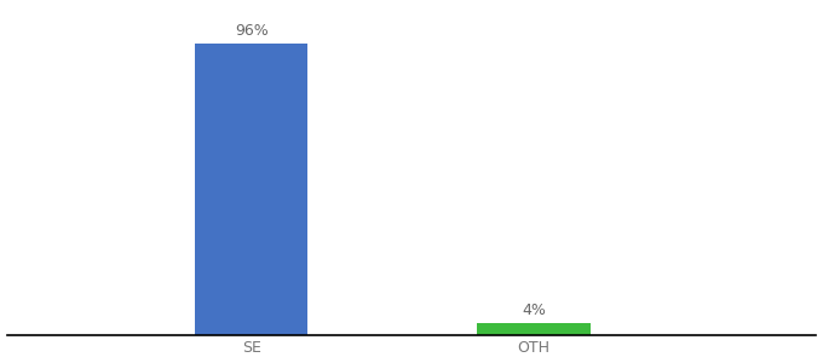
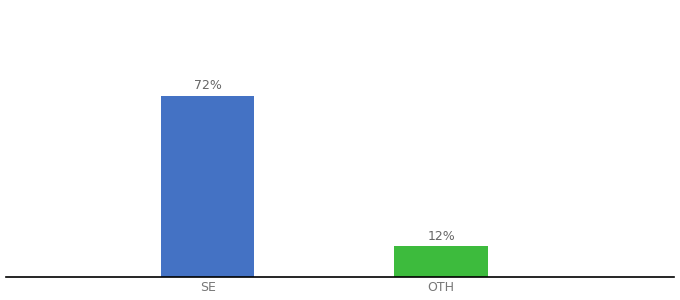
SE: 96% -> 72%
OTH: 4% -> 12%
